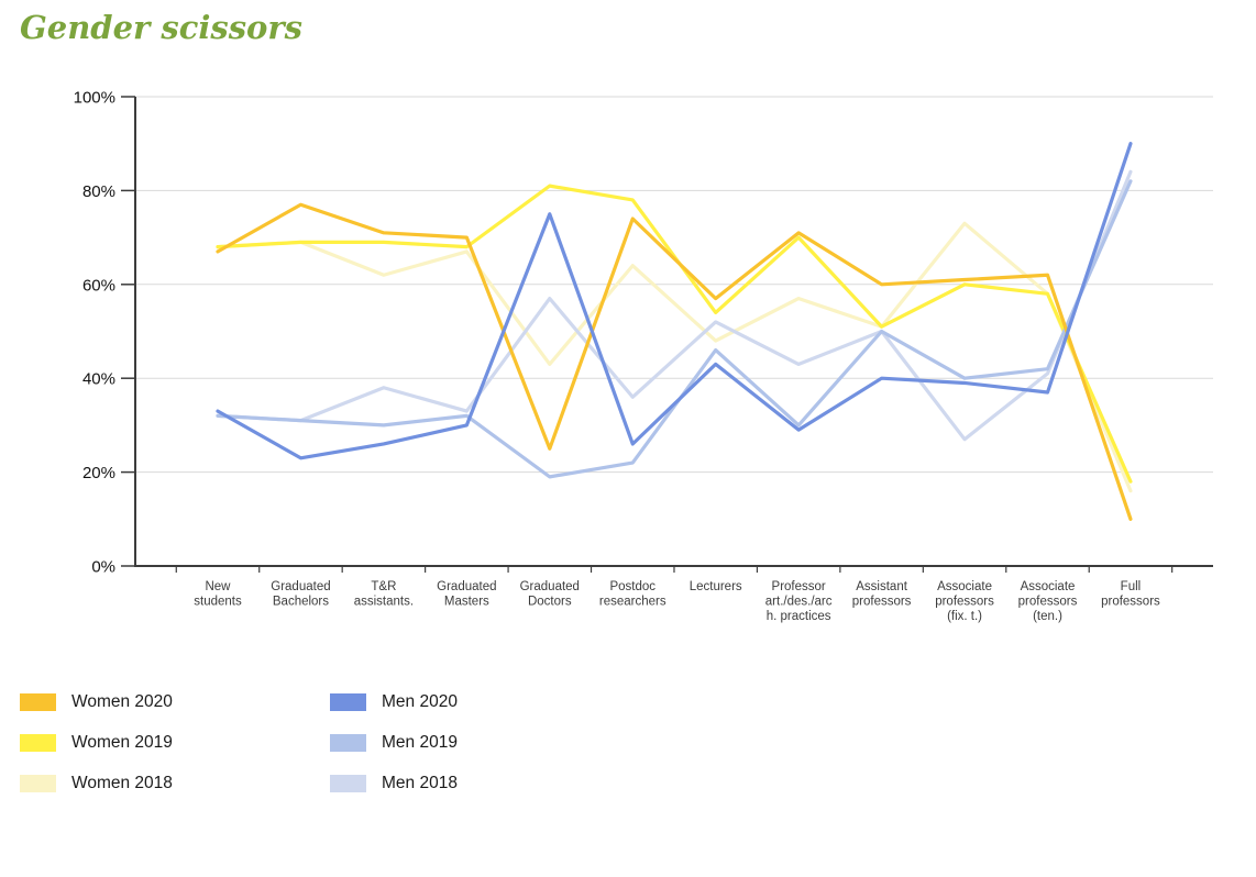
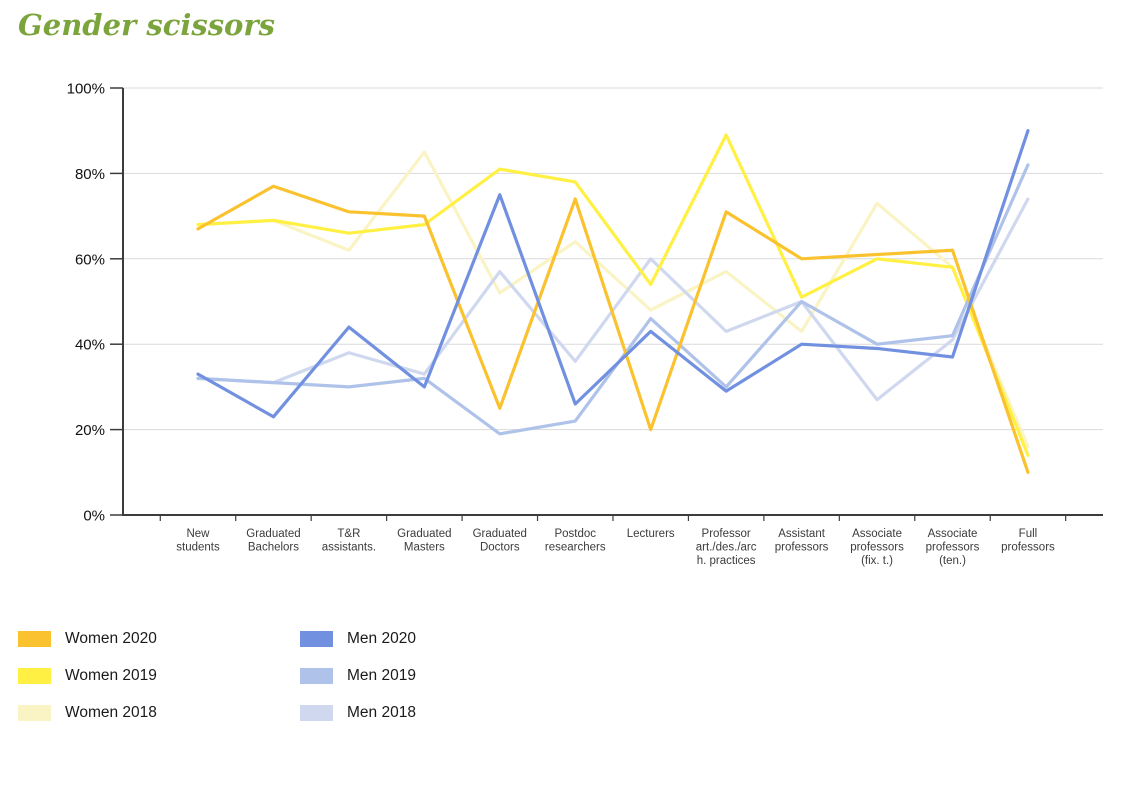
Women 2019/T&R assistants.: 69% -> 66%
Men 2020/T&R assistants.: 26% -> 44%
Women 2018/Graduated Masters: 67% -> 85%
Women 2018/Graduated Doctors: 43% -> 52%
Women 2020/Lecturers: 57% -> 20%
Men 2018/Lecturers: 52% -> 60%
Women 2019/Professor art./des./arch. practices: 70% -> 89%
Women 2018/Assistant professors: 51% -> 43%
Women 2019/Full professors: 18% -> 14%
Men 2018/Full professors: 84% -> 74%
